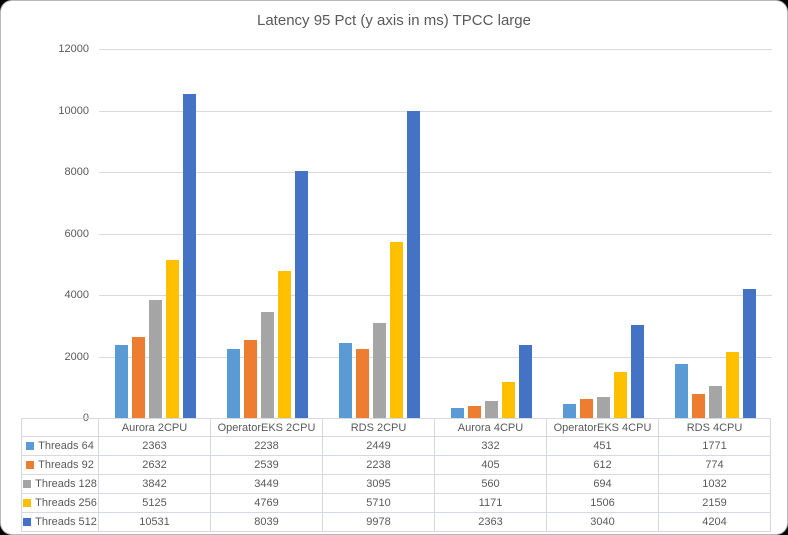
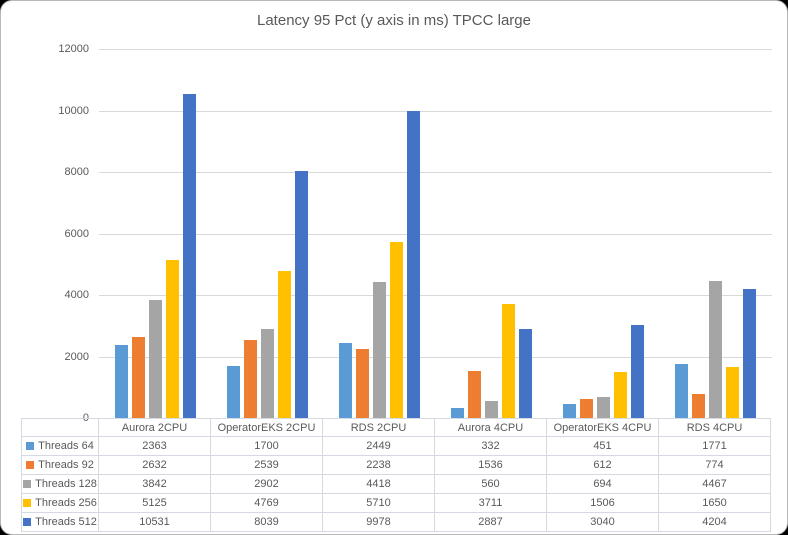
Threads 64/OperatorEKS 2CPU: 2238 -> 1700
Threads 128/OperatorEKS 2CPU: 3449 -> 2902
Threads 128/RDS 2CPU: 3095 -> 4418
Threads 92/Aurora 4CPU: 405 -> 1536
Threads 256/Aurora 4CPU: 1171 -> 3711
Threads 512/Aurora 4CPU: 2363 -> 2887
Threads 128/RDS 4CPU: 1032 -> 4467
Threads 256/RDS 4CPU: 2159 -> 1650
